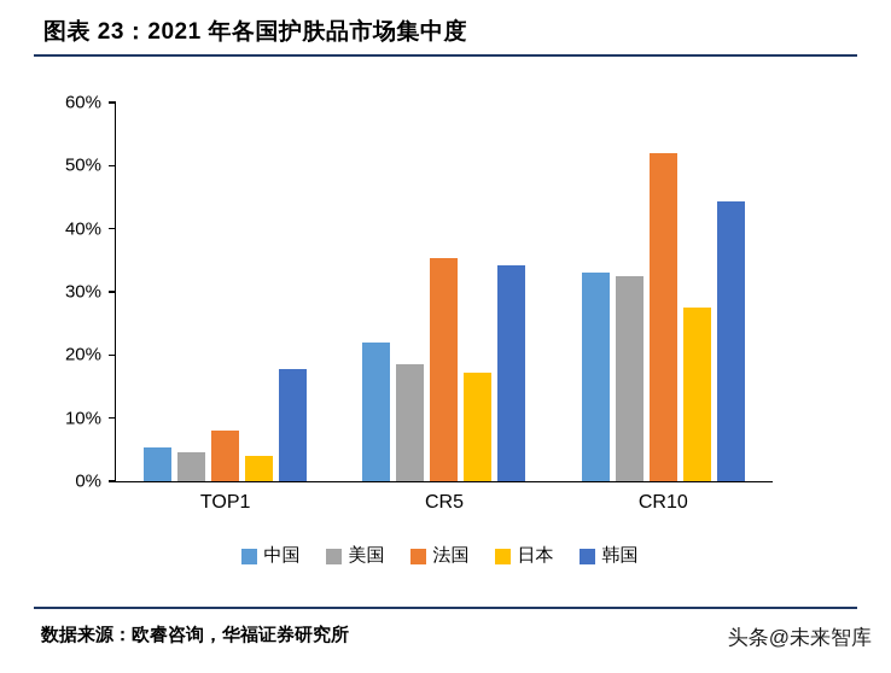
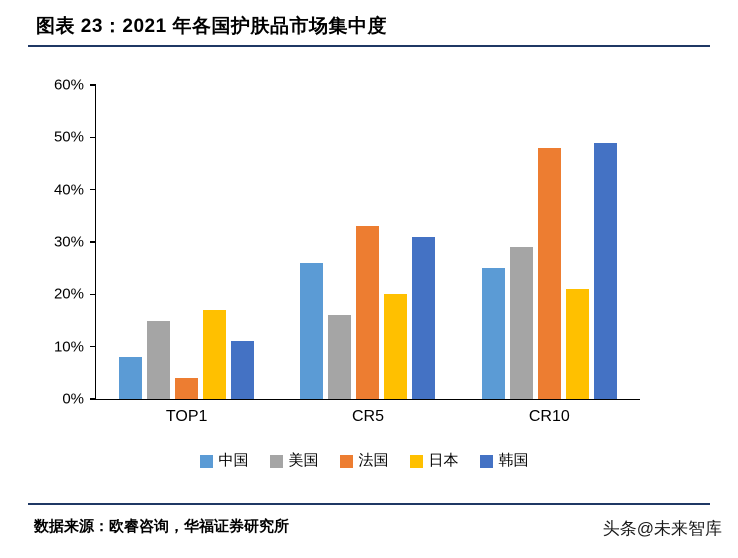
中国/TOP1: 5% -> 8%
美国/TOP1: 5% -> 15%
法国/TOP1: 8% -> 4%
日本/TOP1: 4% -> 17%
韩国/TOP1: 18% -> 11%
中国/CR5: 22% -> 26%
美国/CR5: 18% -> 16%
法国/CR5: 35% -> 33%
日本/CR5: 17% -> 20%
韩国/CR5: 34% -> 31%
中国/CR10: 33% -> 25%
美国/CR10: 32% -> 29%
法国/CR10: 52% -> 48%
日本/CR10: 28% -> 21%
韩国/CR10: 44% -> 49%
